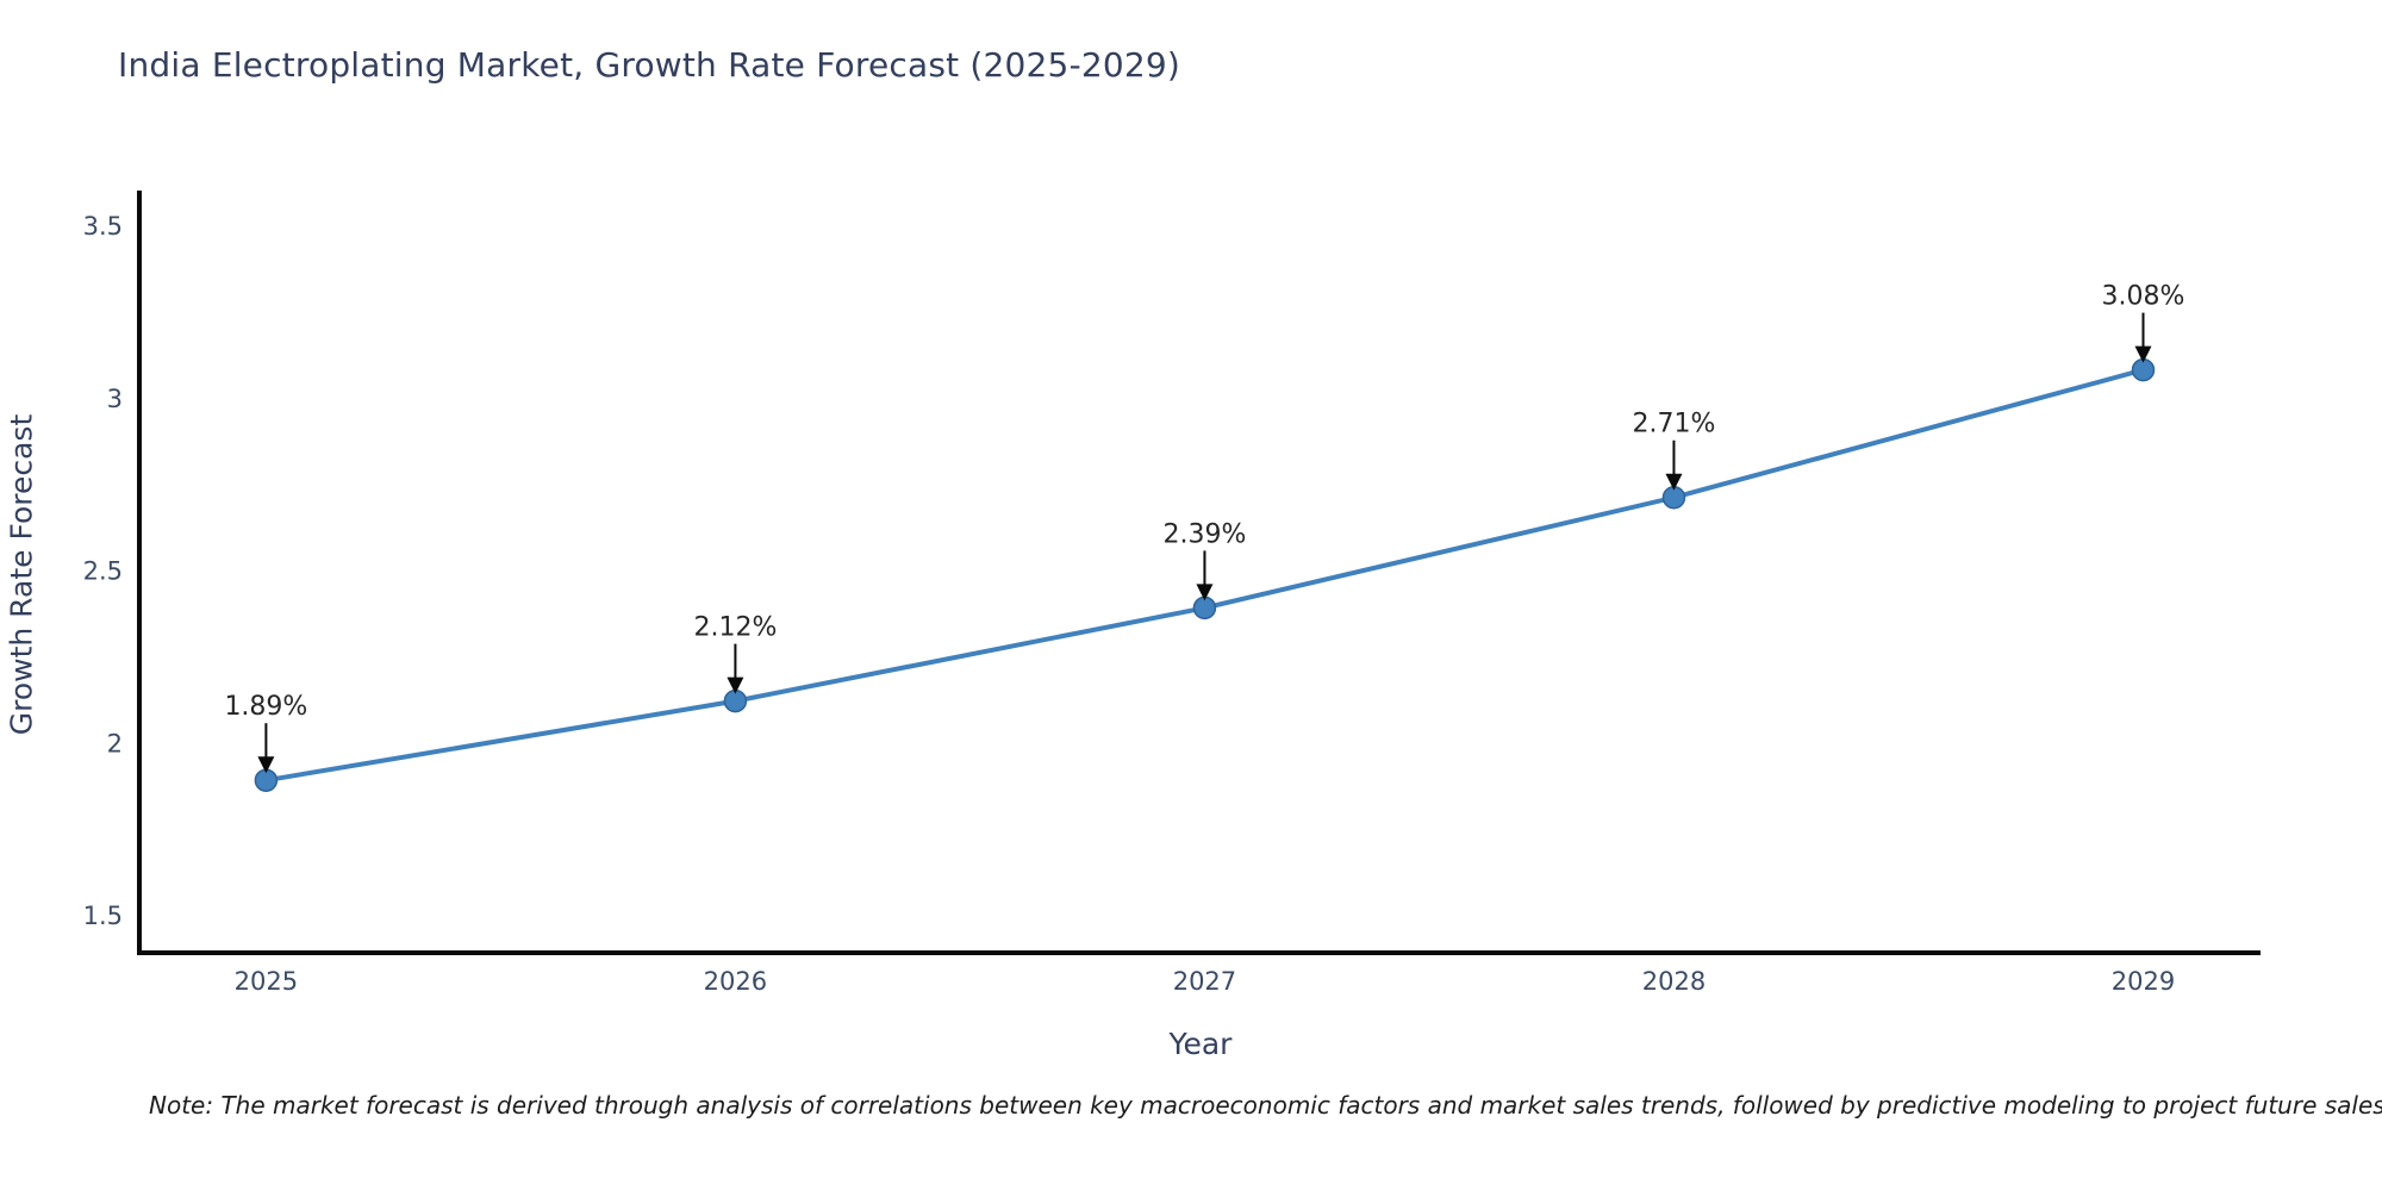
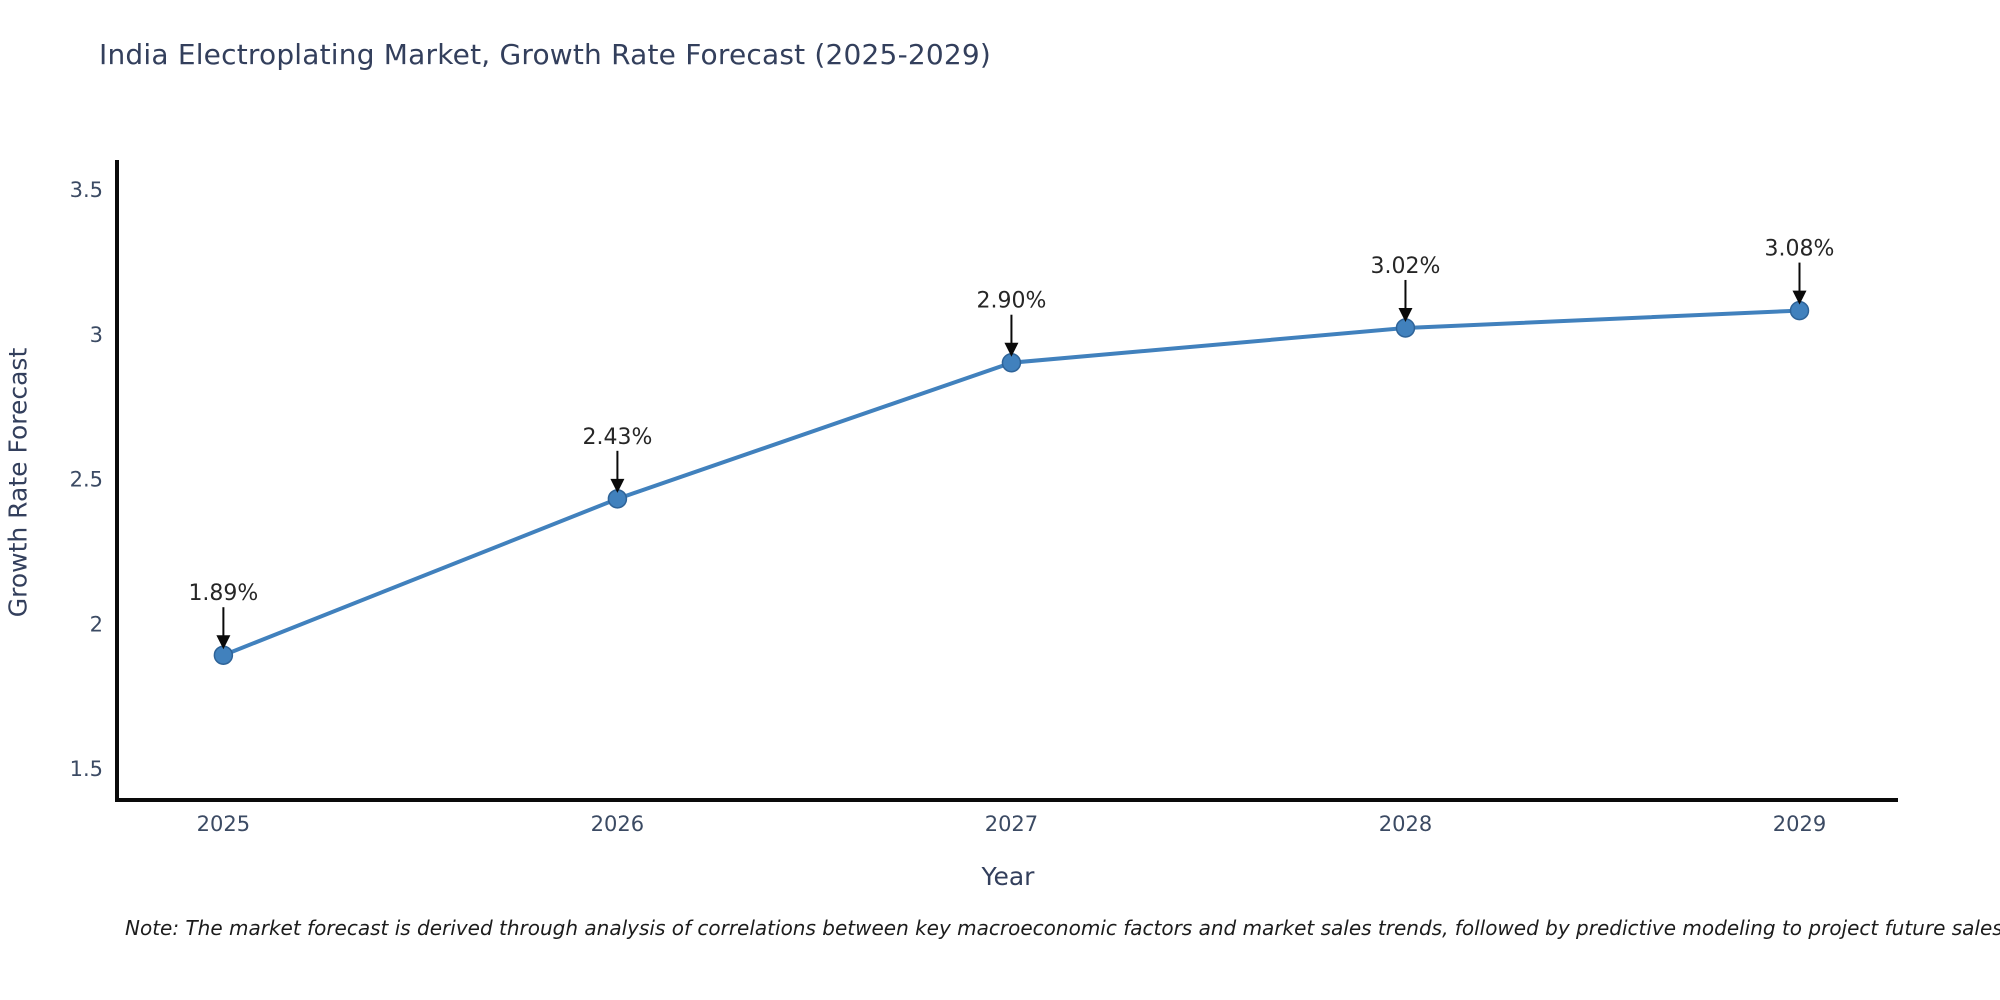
2026: 2.12% -> 2.43%
2027: 2.39% -> 2.90%
2028: 2.71% -> 3.02%
